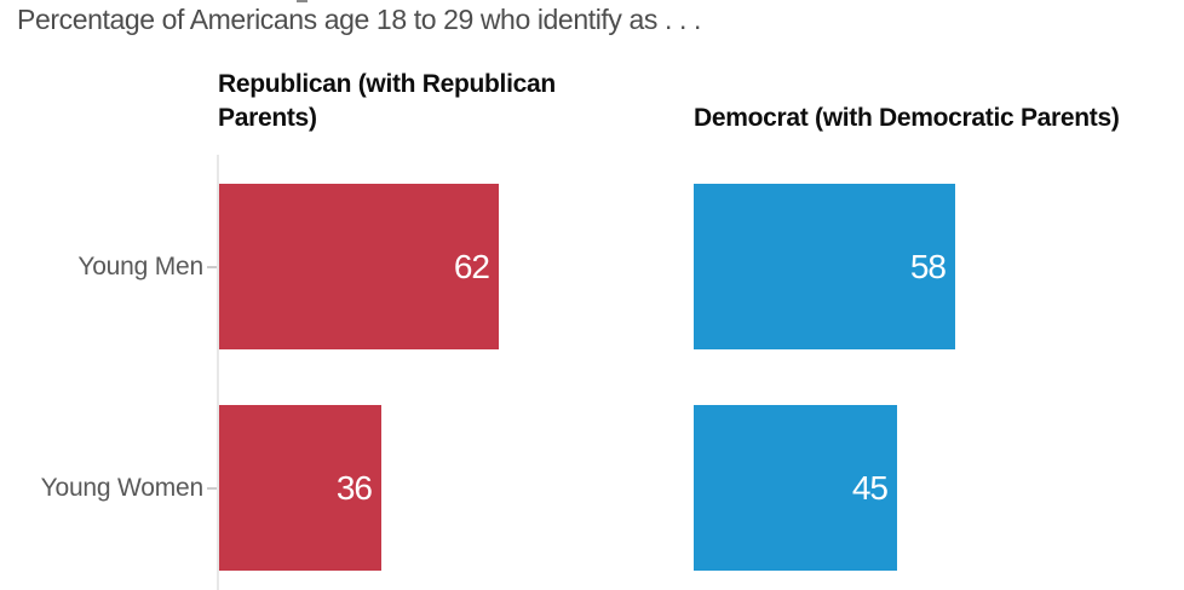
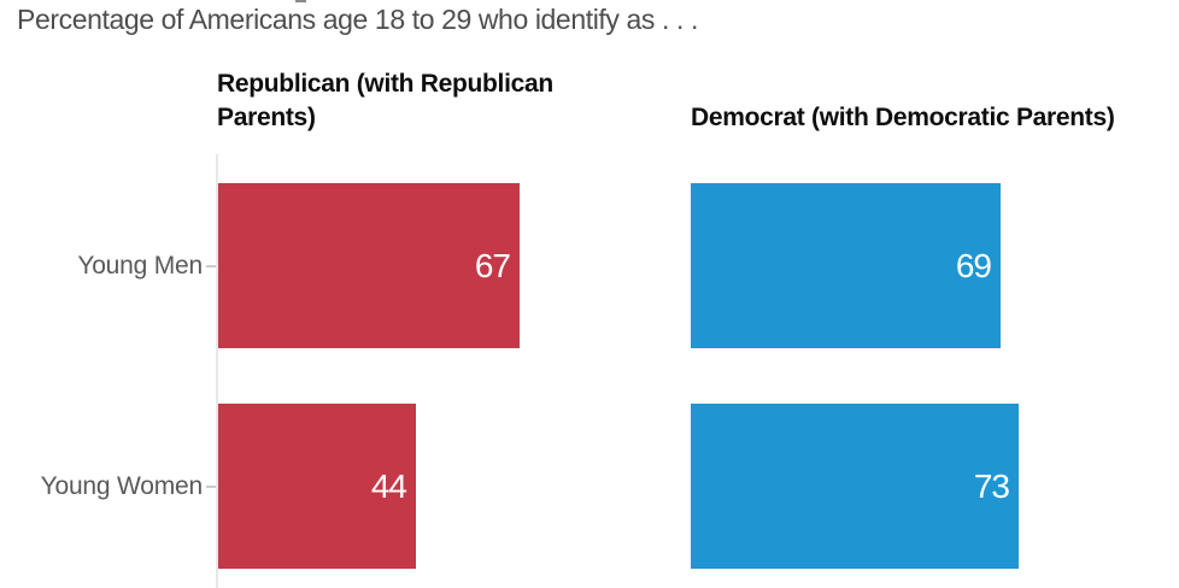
Republican (with Republican Parents)/Young Men: 62 -> 67
Democrat (with Democratic Parents)/Young Men: 58 -> 69
Republican (with Republican Parents)/Young Women: 36 -> 44
Democrat (with Democratic Parents)/Young Women: 45 -> 73
